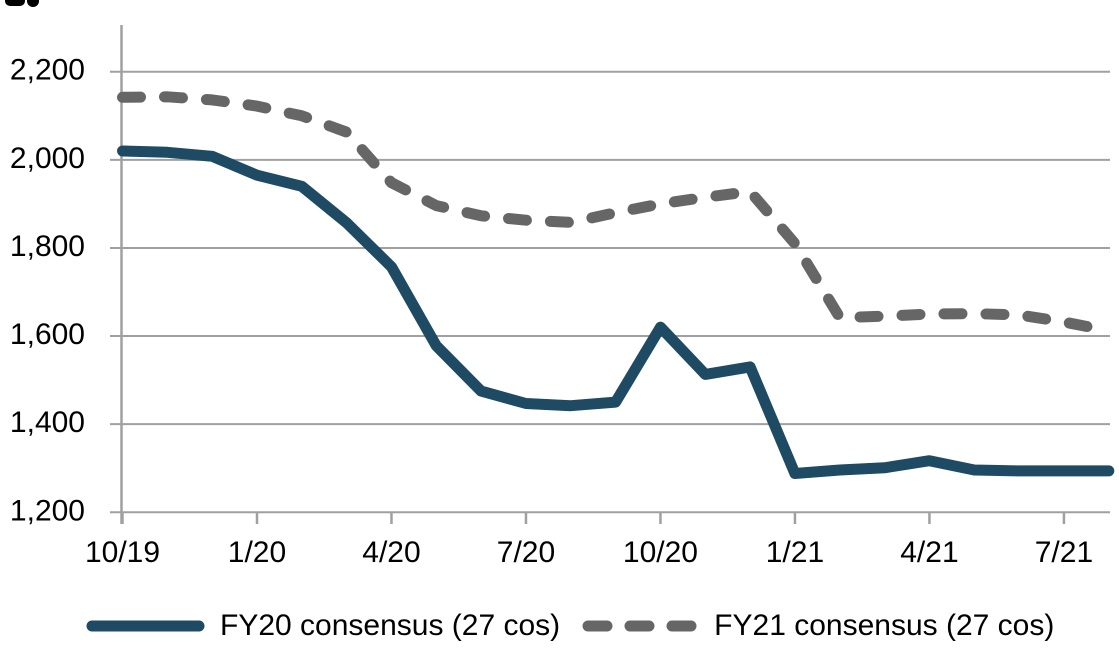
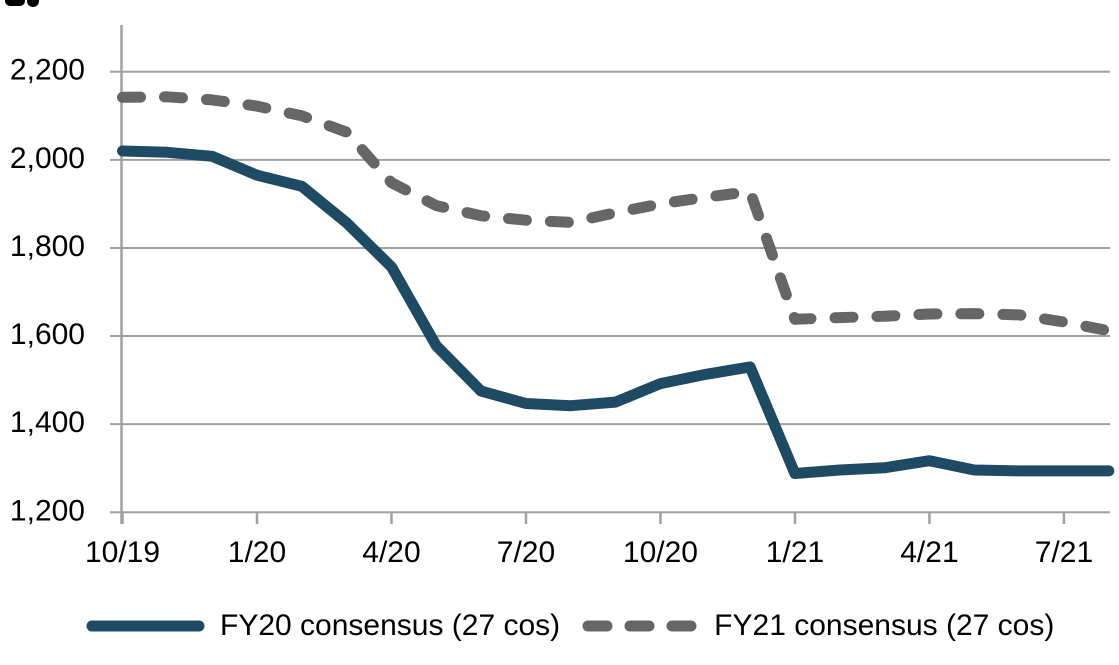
FY20 consensus (27 cos)/10/20: 1620 -> 1490
FY21 consensus (27 cos)/1/21: 1810 -> 1640
